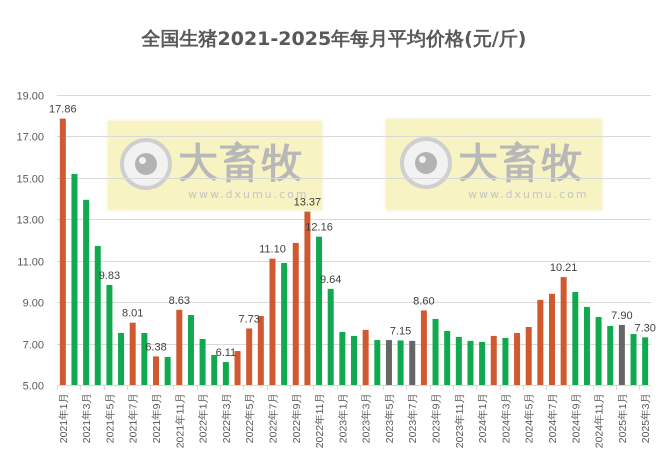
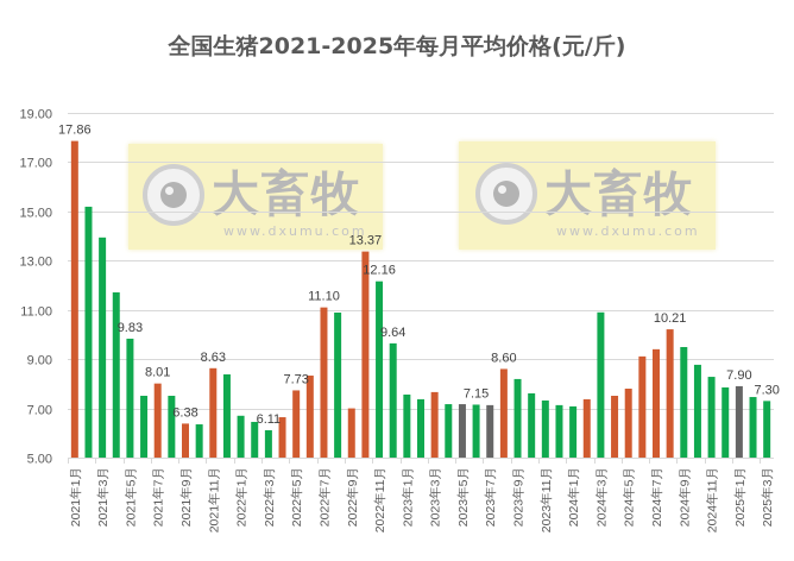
2022年1月: 7.2 -> 6.7
2022年9月: 11.9 -> 7.0
2024年3月: 7.3 -> 10.9
